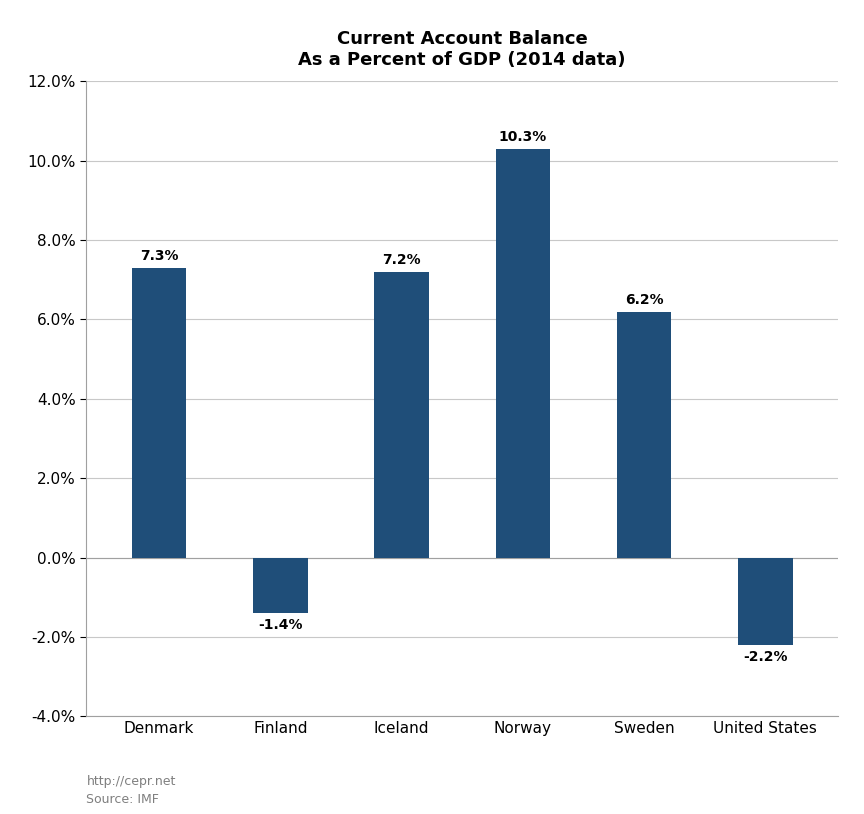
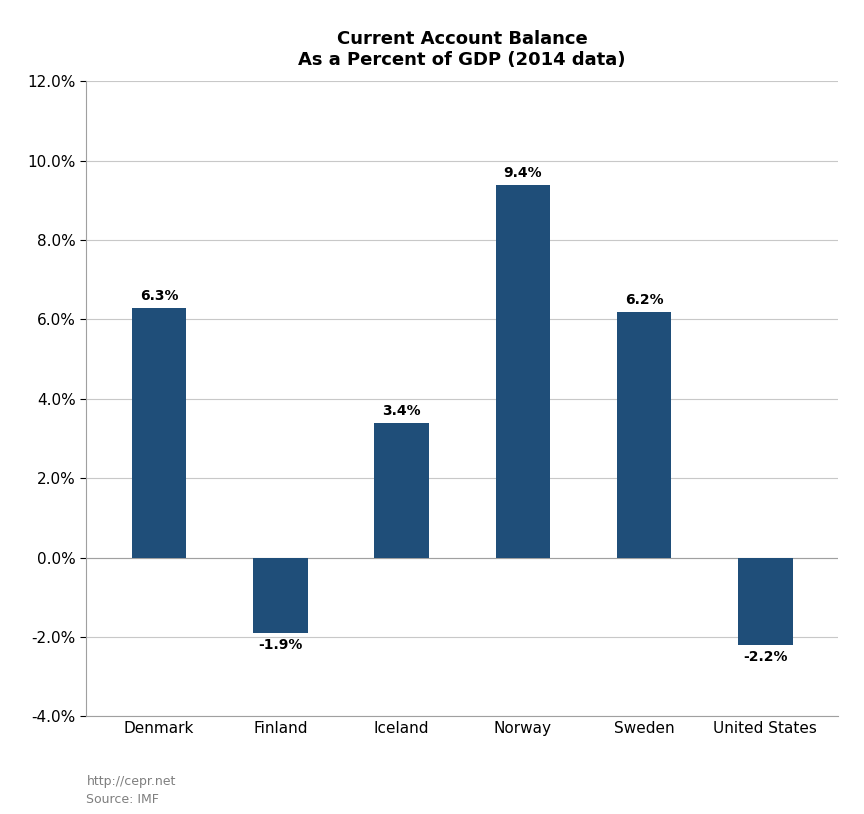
Denmark: 7.3% -> 6.3%
Finland: -1.4% -> -1.9%
Iceland: 7.2% -> 3.4%
Norway: 10.3% -> 9.4%
